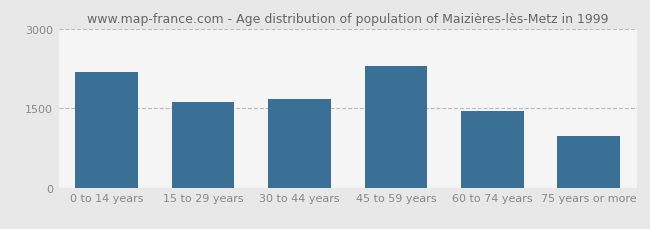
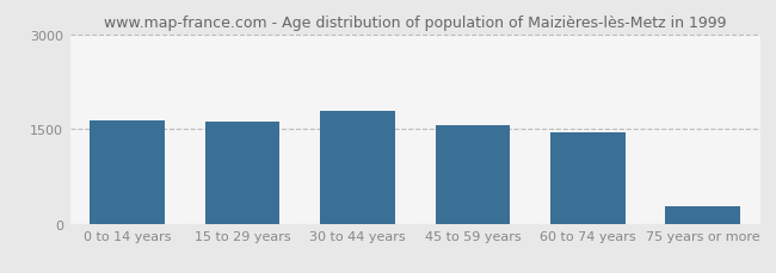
0 to 14 years: 2180 -> 1640
30 to 44 years: 1680 -> 1780
45 to 59 years: 2300 -> 1560
75 years or more: 980 -> 270
